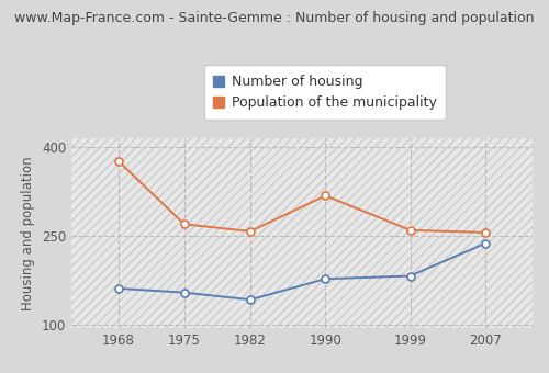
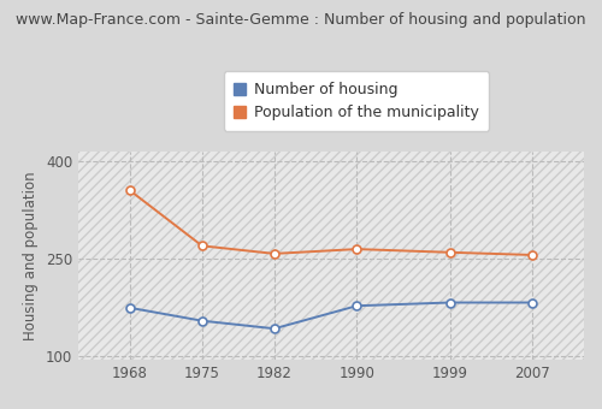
Number of housing/1968: 162 -> 175
Population of the municipality/1968: 376 -> 355
Population of the municipality/1990: 318 -> 265
Number of housing/2007: 238 -> 183
